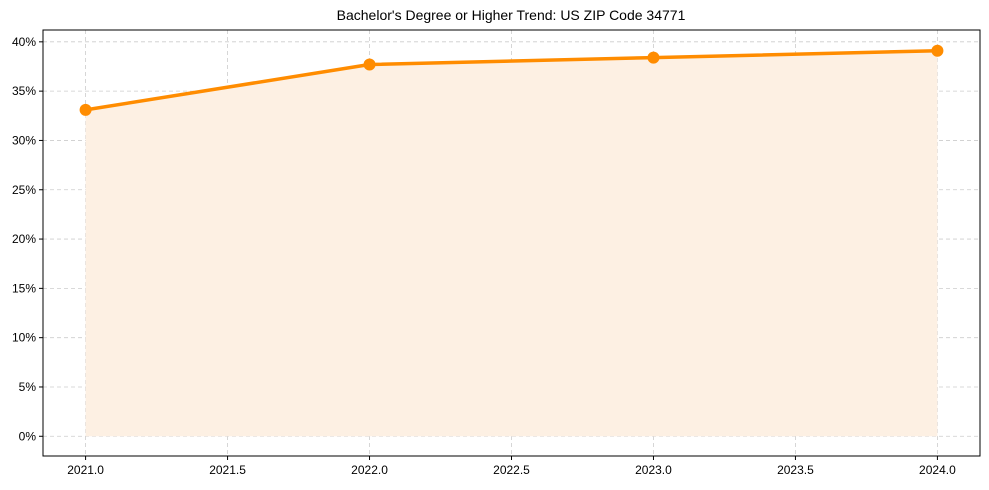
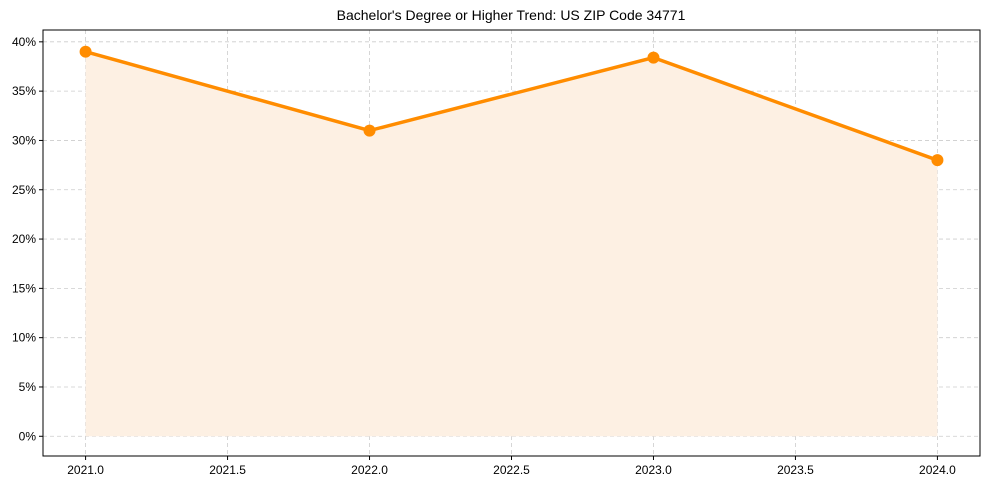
2021.0: 33% -> 39%
2022.0: 38% -> 31%
2024.0: 39% -> 28%
